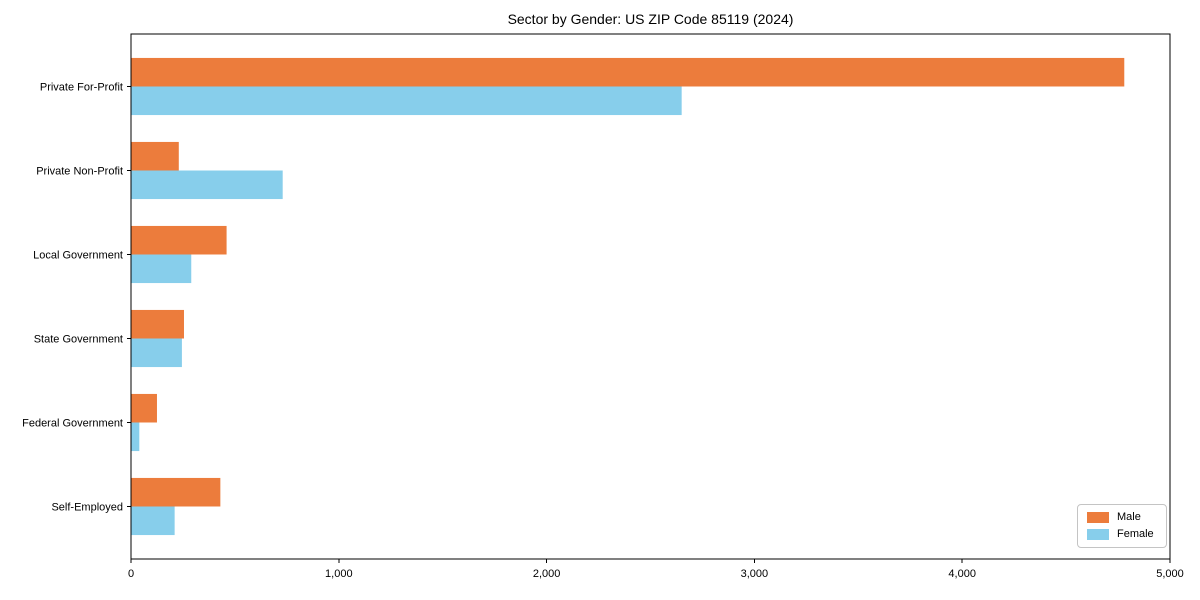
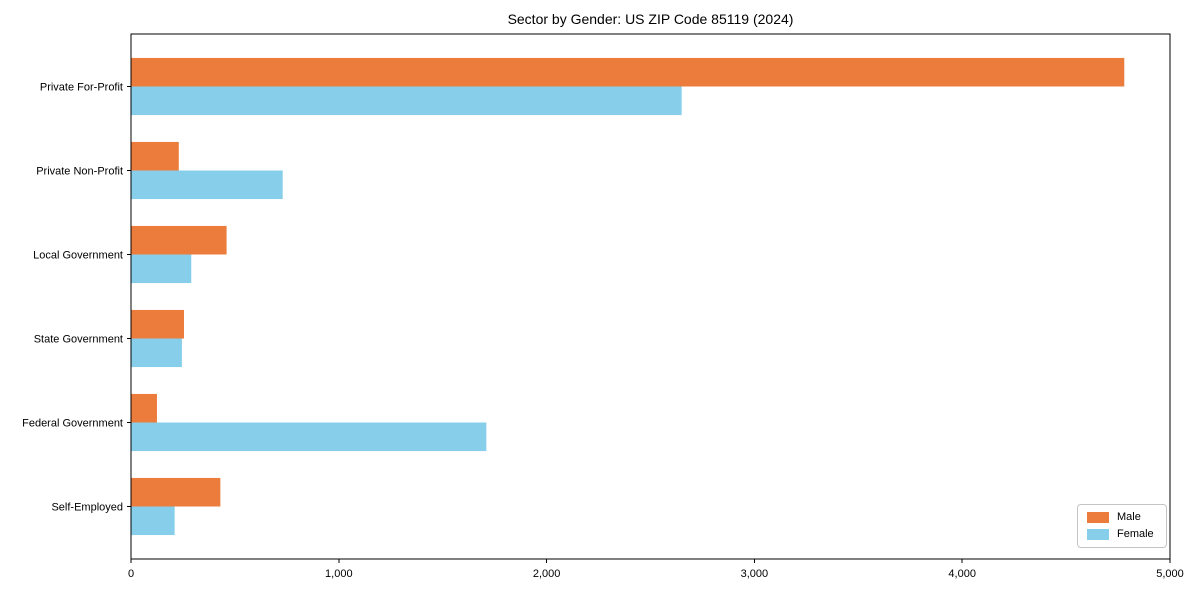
Female/Federal Government: 40 -> 1710
